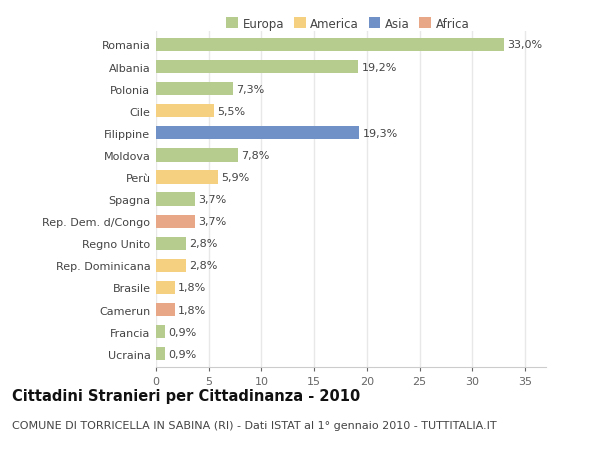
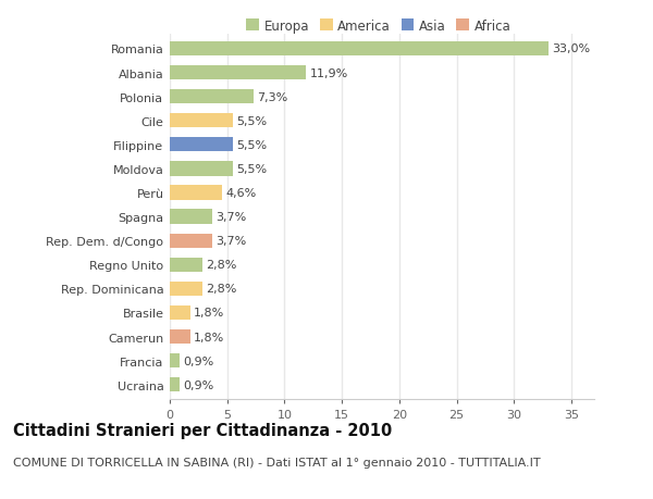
Albania: 19,2% -> 11,9%
Filippine: 19,3% -> 5,5%
Moldova: 7,8% -> 5,5%
Perù: 5,9% -> 4,6%
